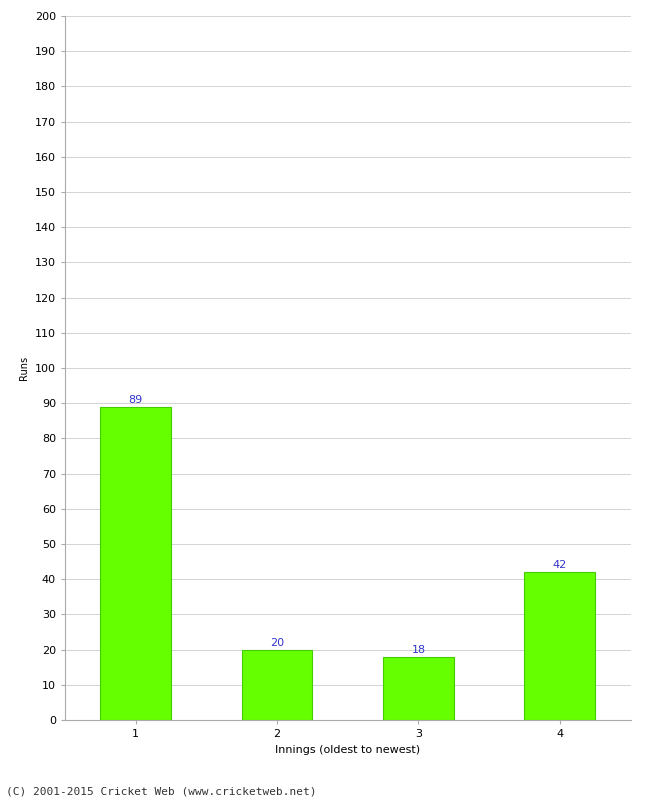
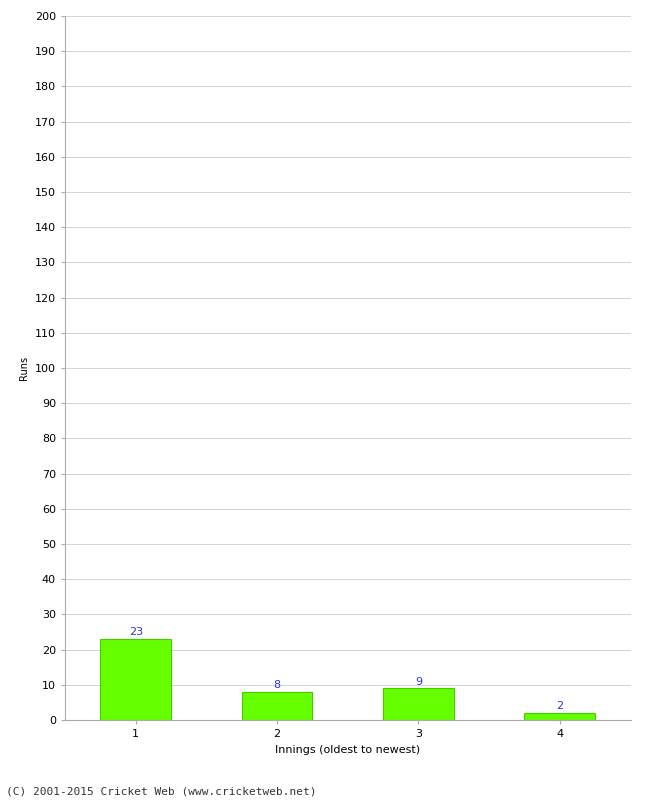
1: 89 -> 23
2: 20 -> 8
3: 18 -> 9
4: 42 -> 2
